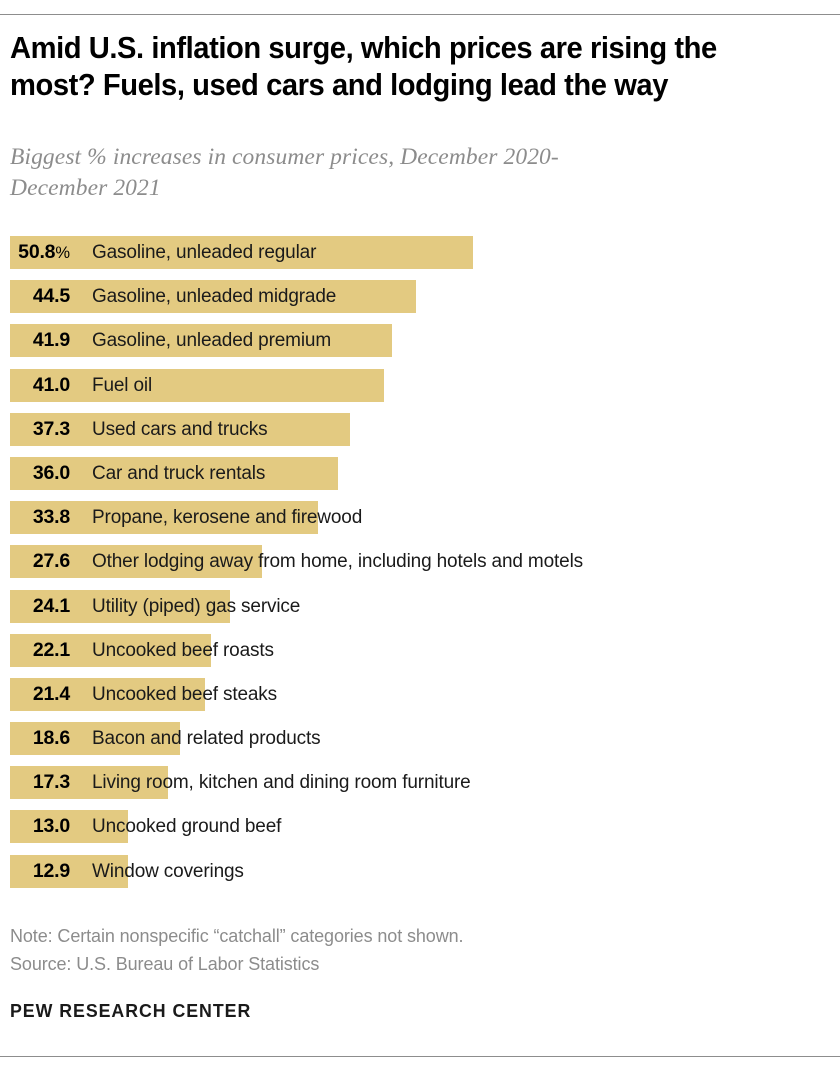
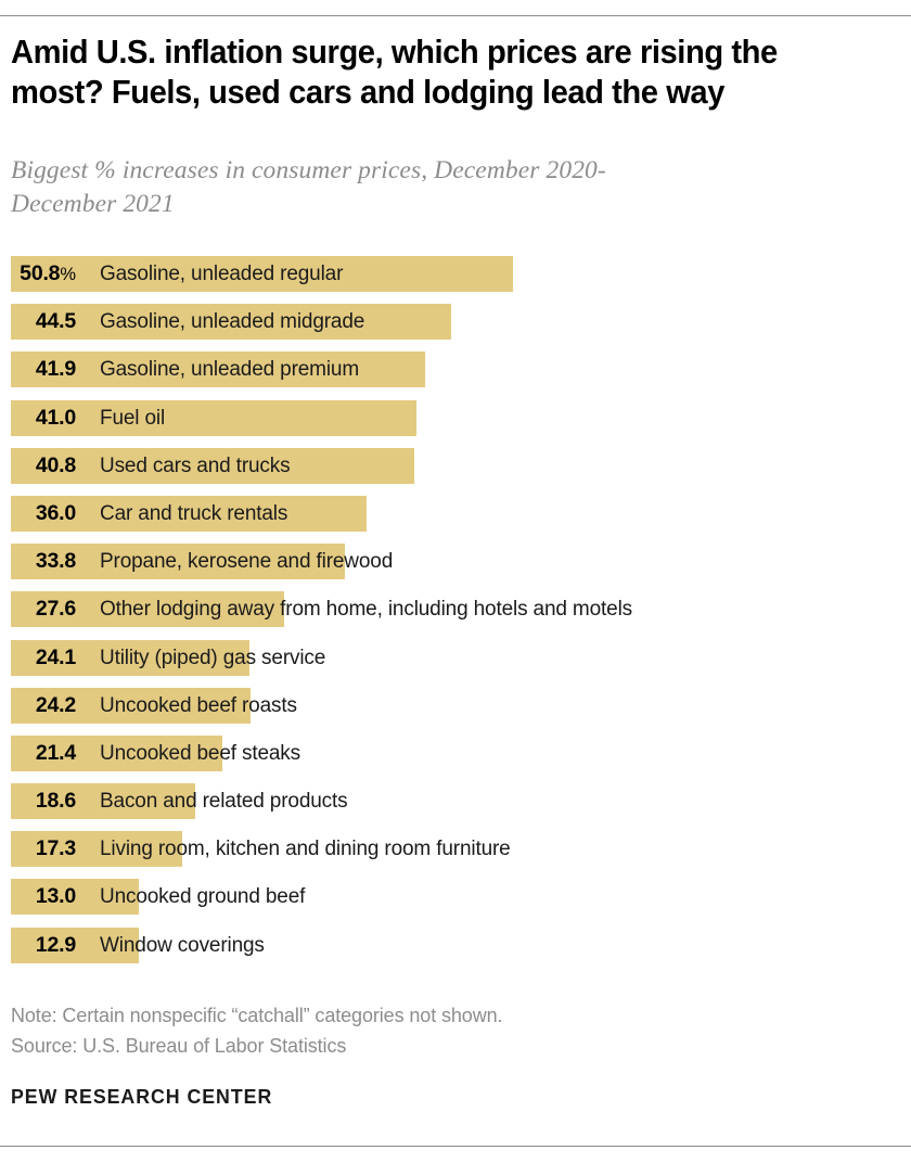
Used cars and trucks: 37.3 -> 40.8
Uncooked beef roasts: 22.1 -> 24.2
